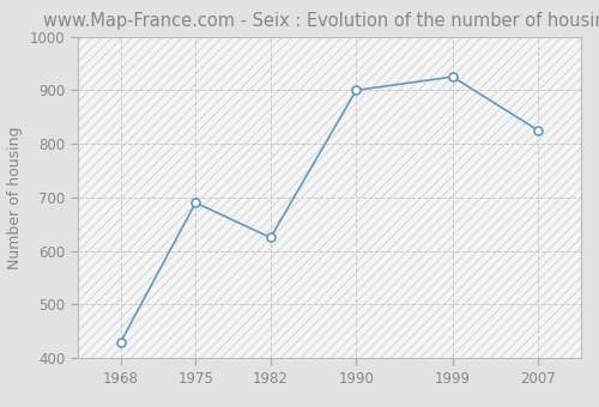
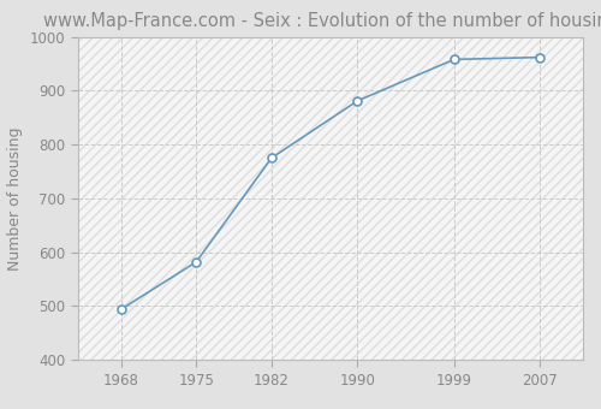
1968: 430 -> 494
1975: 690 -> 582
1982: 625 -> 775
1990: 900 -> 881
1999: 925 -> 958
2007: 825 -> 962
